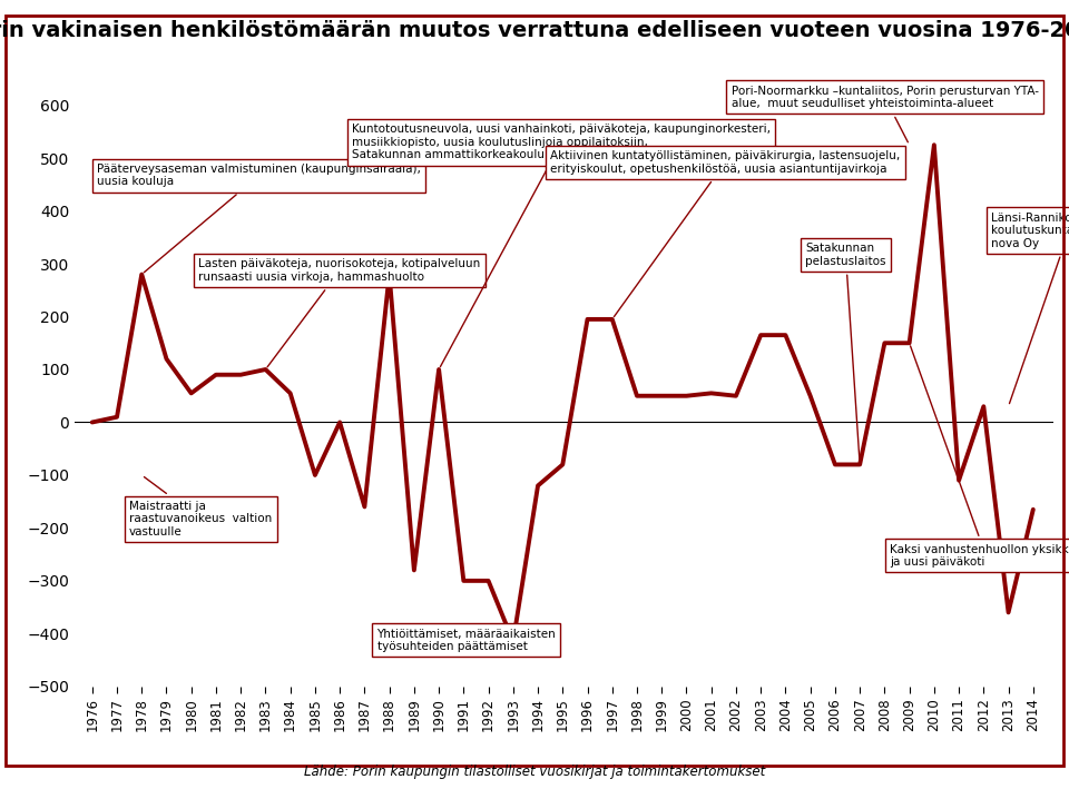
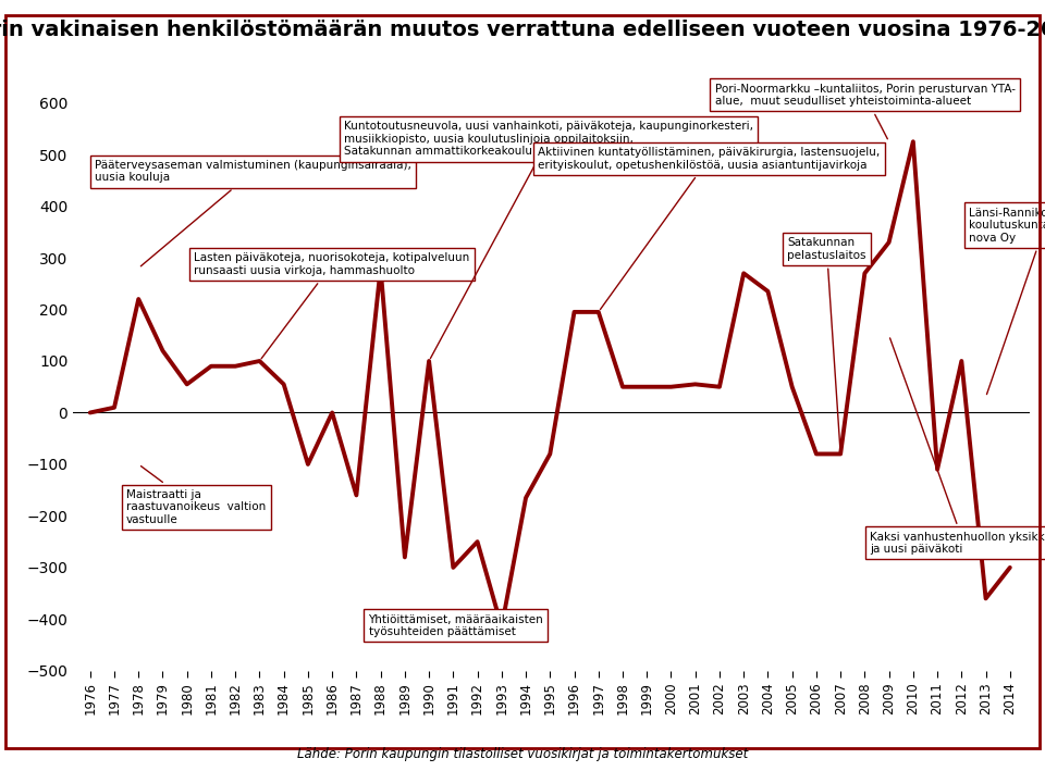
1978: 280 -> 220
1992: -300 -> -250
1994: -120 -> -165
2003: 165 -> 270
2004: 165 -> 235
2008: 150 -> 270
2009: 150 -> 330
2012: 30 -> 100
2014: -165 -> -300
